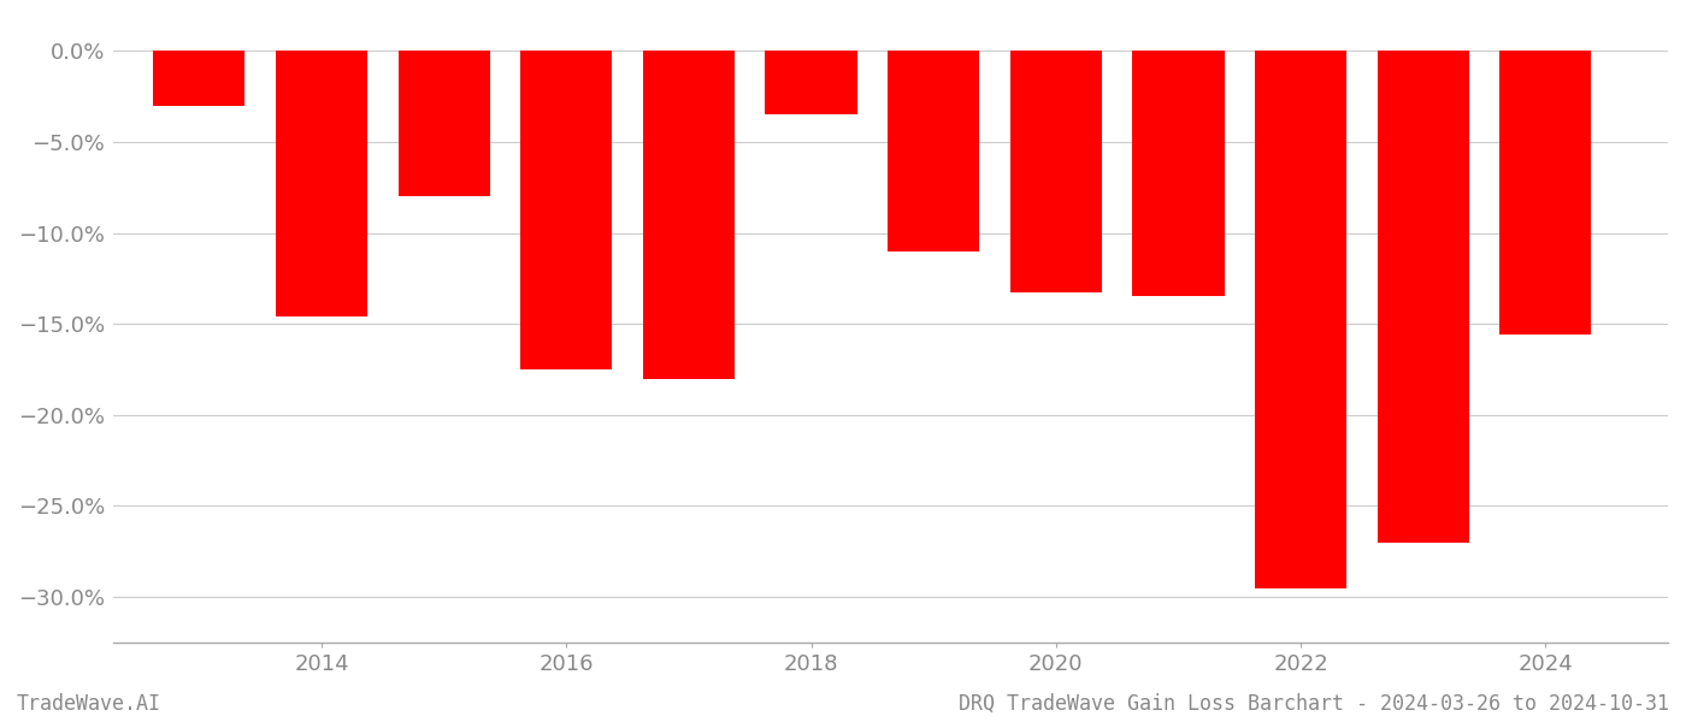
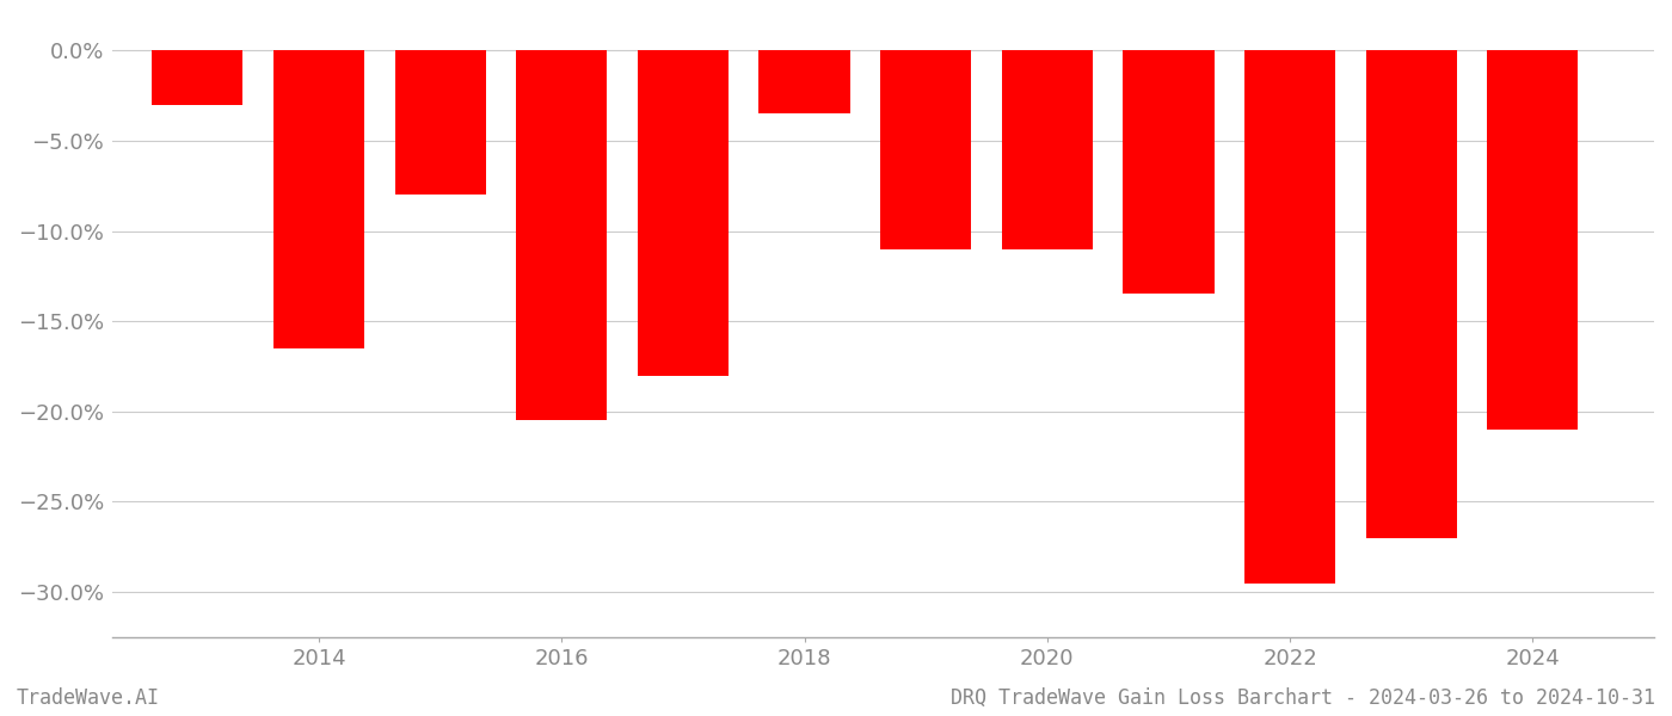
2014: -14.6% -> -16.5%
2016: -17.5% -> -20.5%
2020: -13.3% -> -11.0%
2024: -15.6% -> -21.0%
